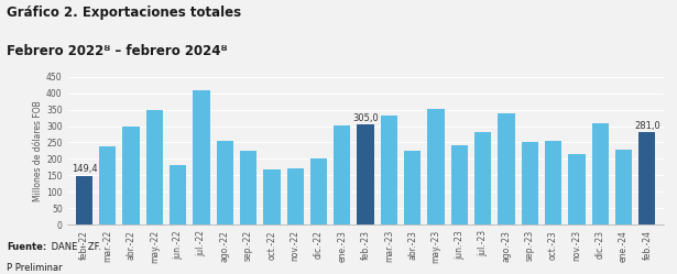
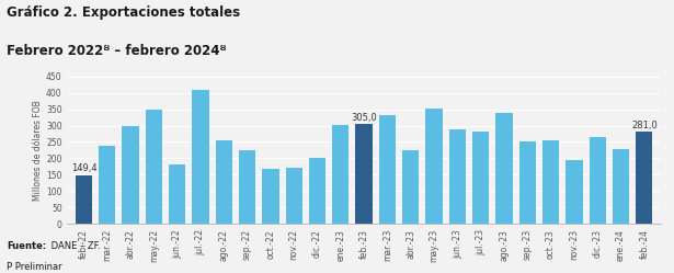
jun.-23: 240 -> 290
nov.-23: 215 -> 195
dic.-23: 310 -> 265
